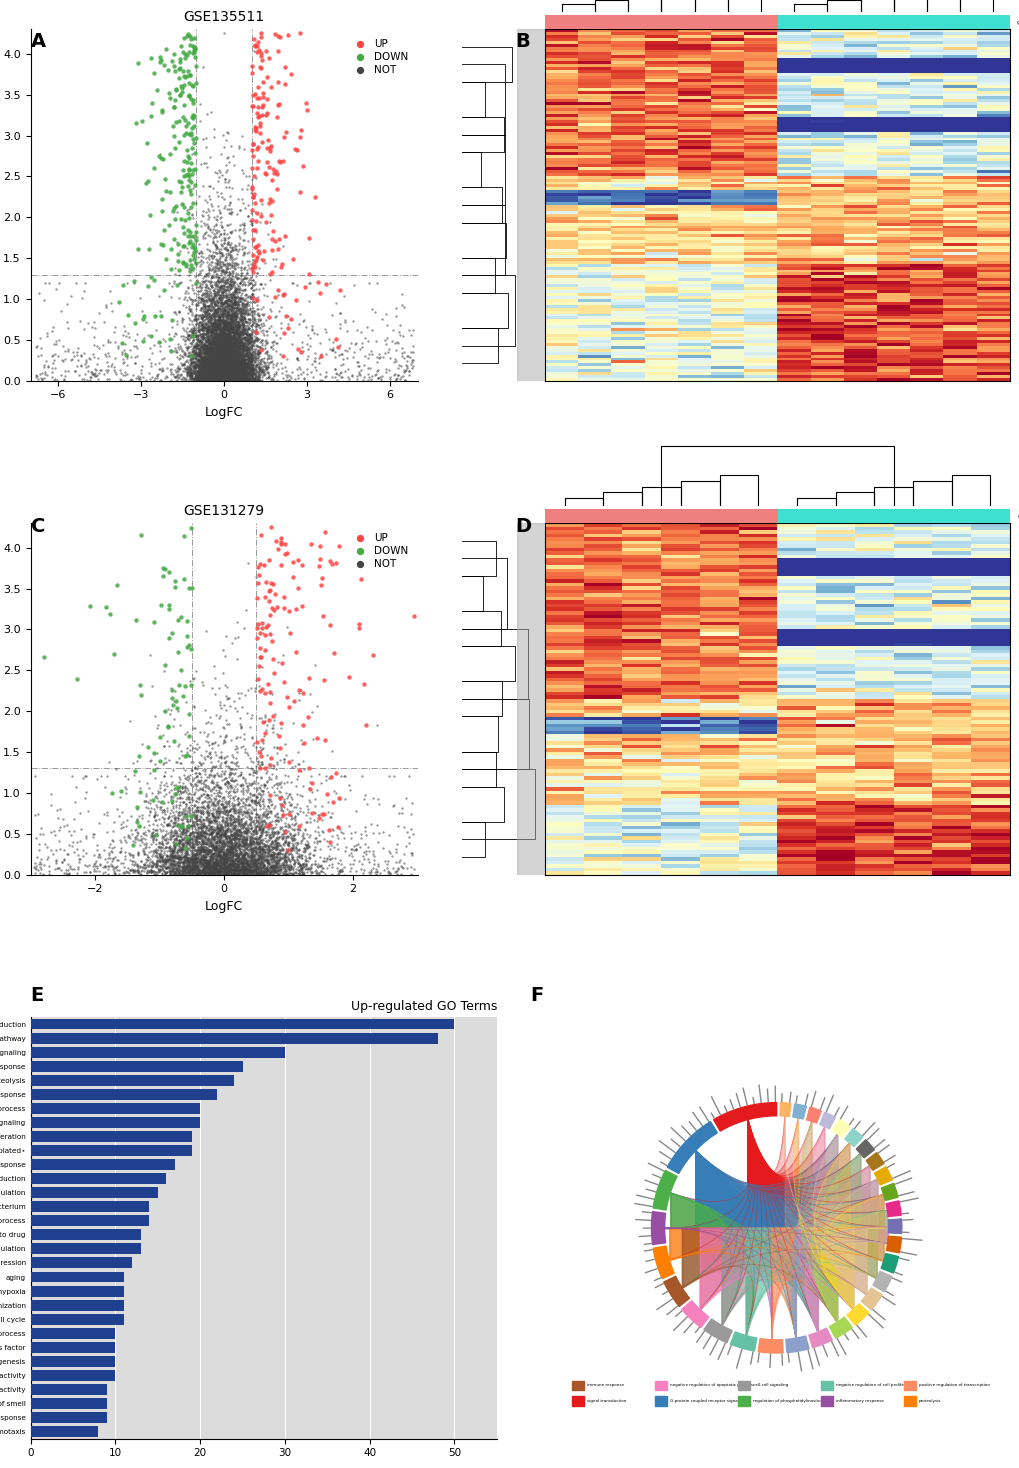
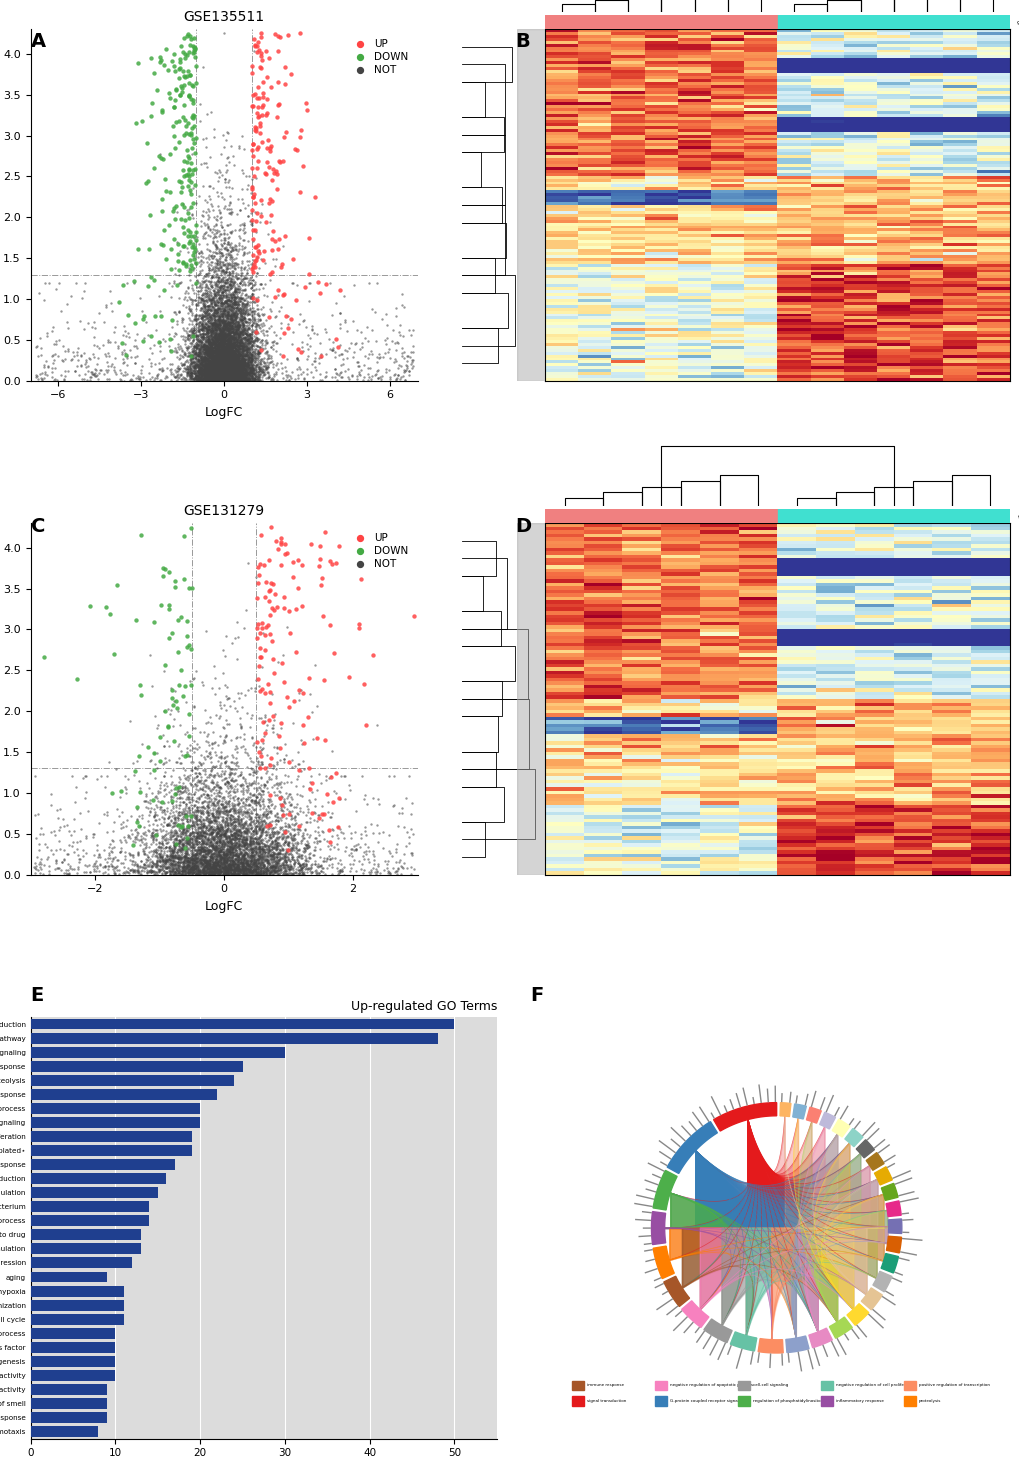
Up-regulated GO Terms/aging: 11 -> 9
